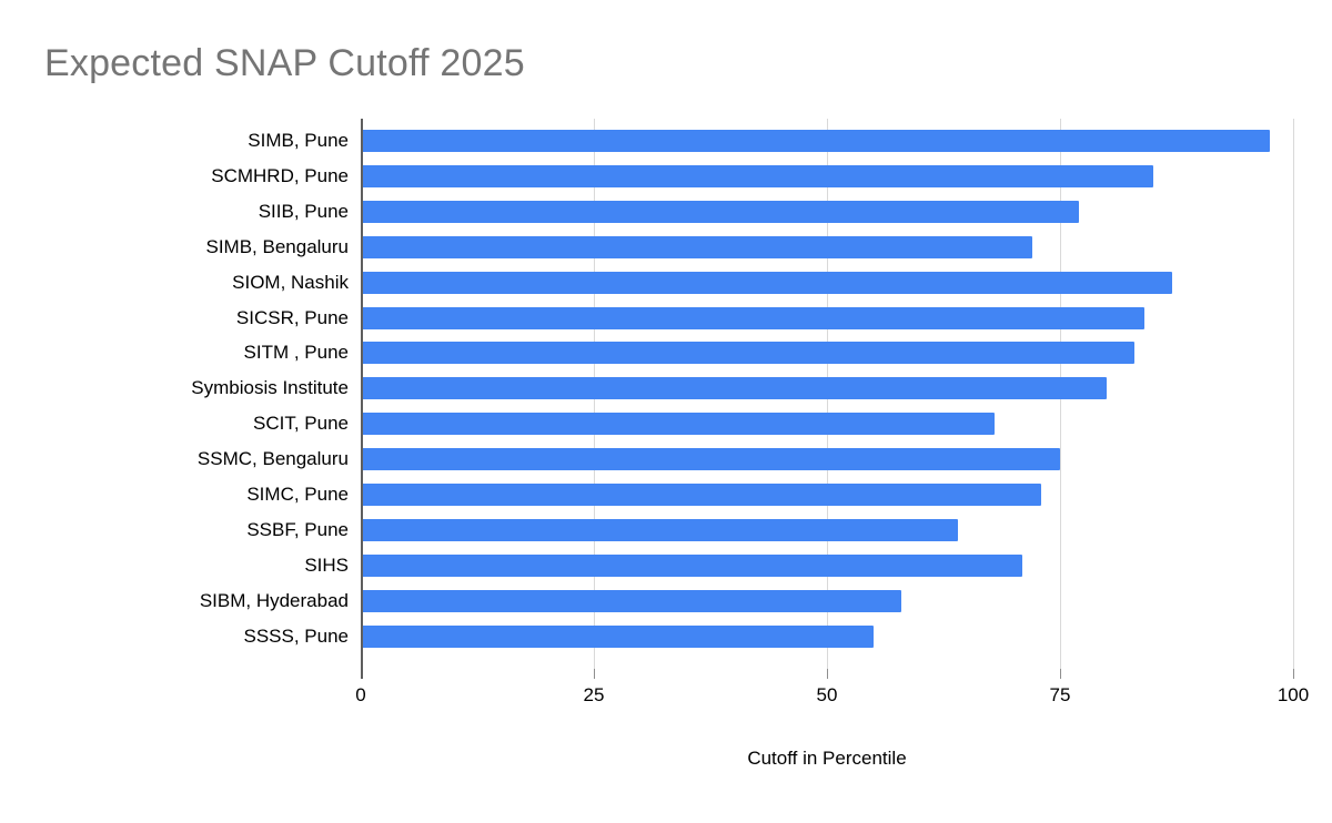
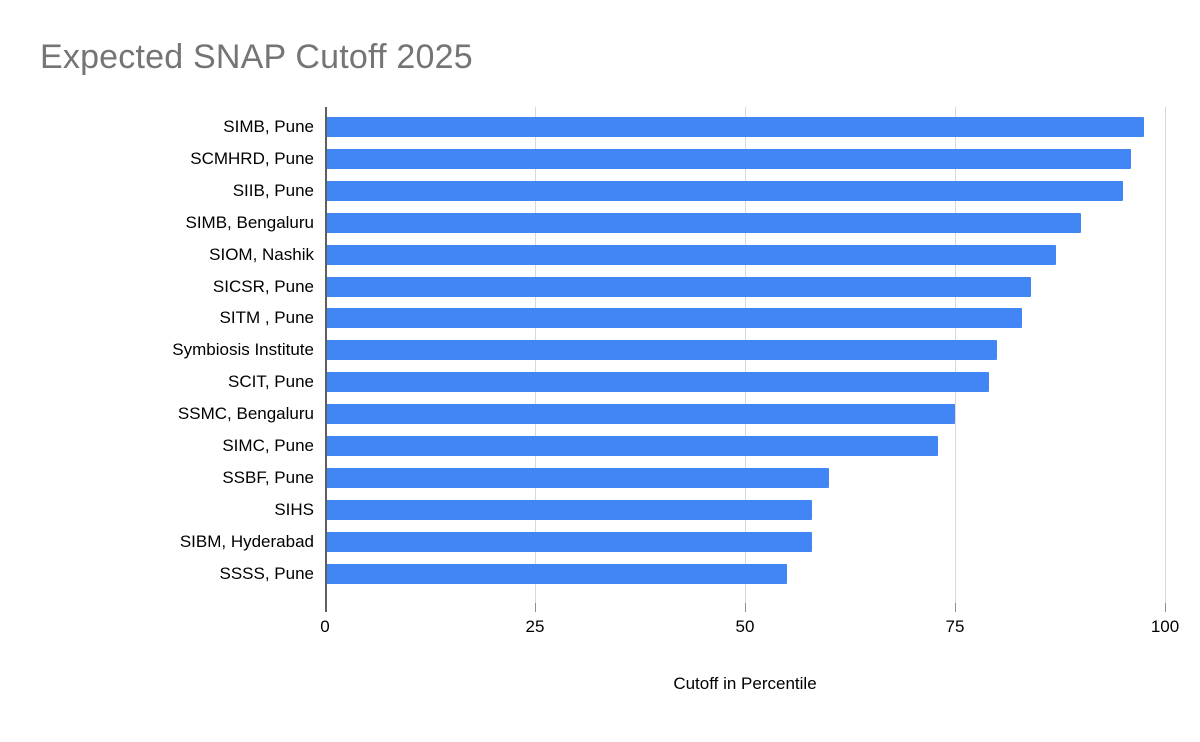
SCMHRD, Pune: 85 -> 96
SIIB, Pune: 77 -> 95
SIMB, Bengaluru: 72 -> 90
SCIT, Pune: 68 -> 79
SSBF, Pune: 64 -> 60
SIHS: 71 -> 58
